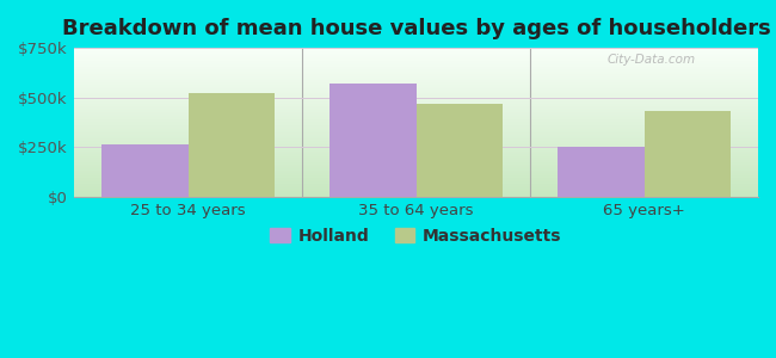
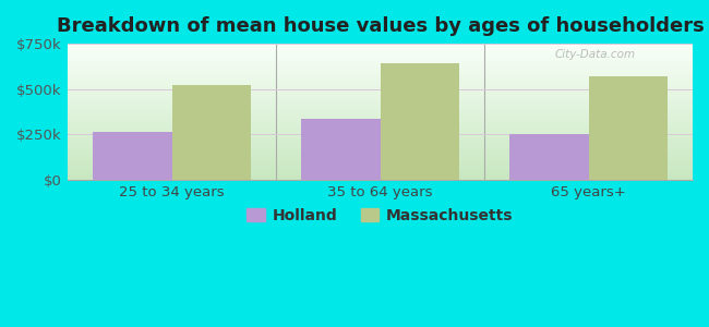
Holland/35 to 64 years: $570k -> $340k
Massachusetts/35 to 64 years: $470k -> $640k
Massachusetts/65 years+: $430k -> $570k
